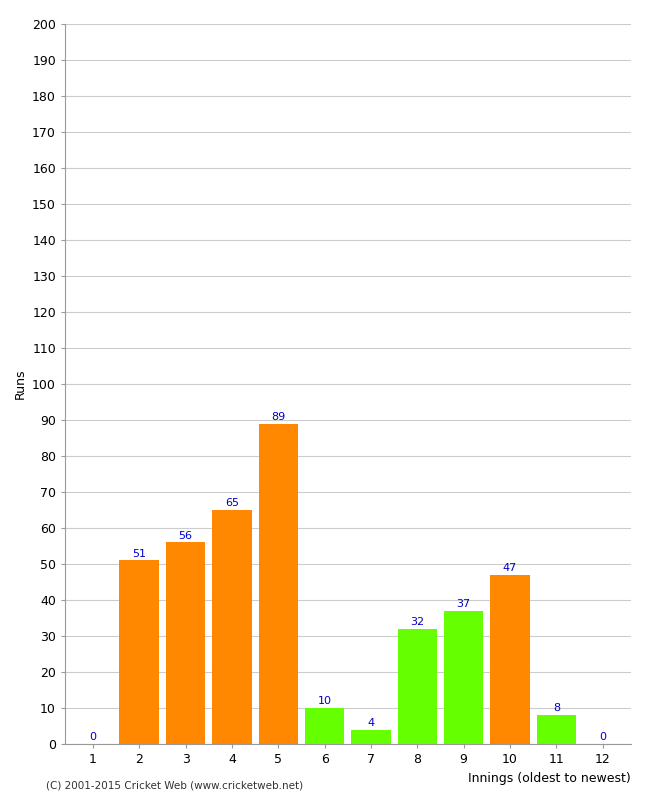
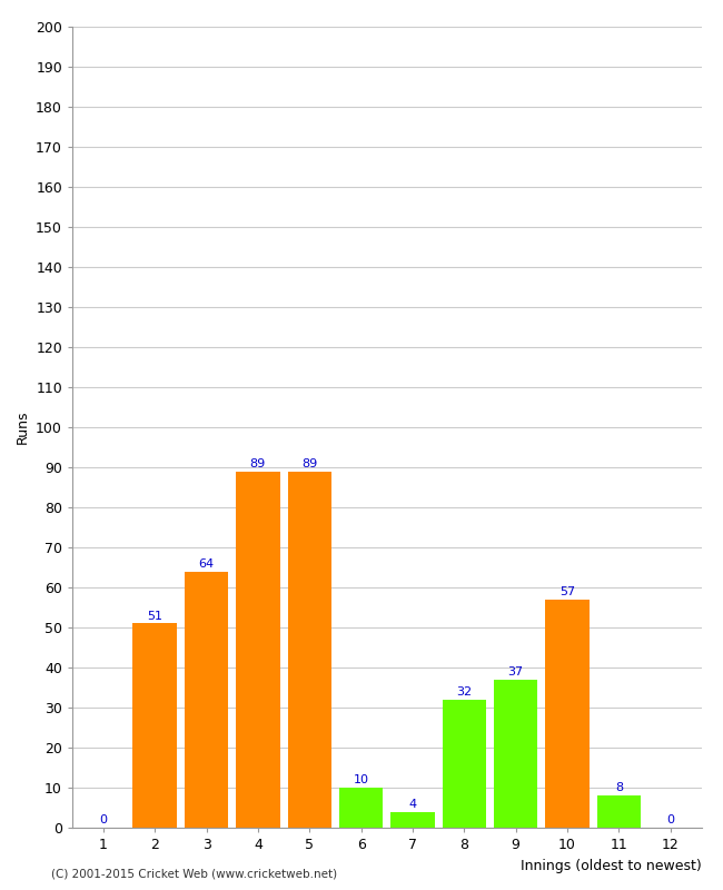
3: 56 -> 64
4: 65 -> 89
10: 47 -> 57
